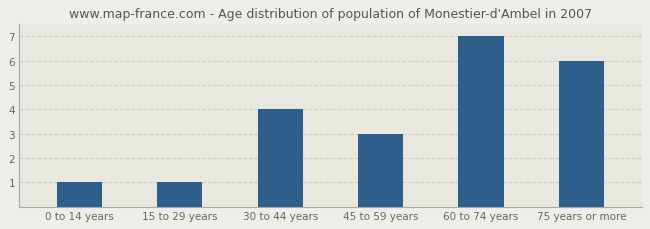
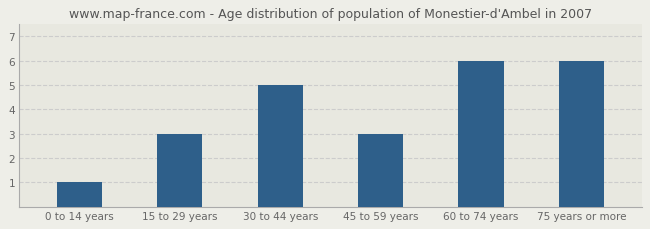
15 to 29 years: 1 -> 3
30 to 44 years: 4 -> 5
60 to 74 years: 7 -> 6
